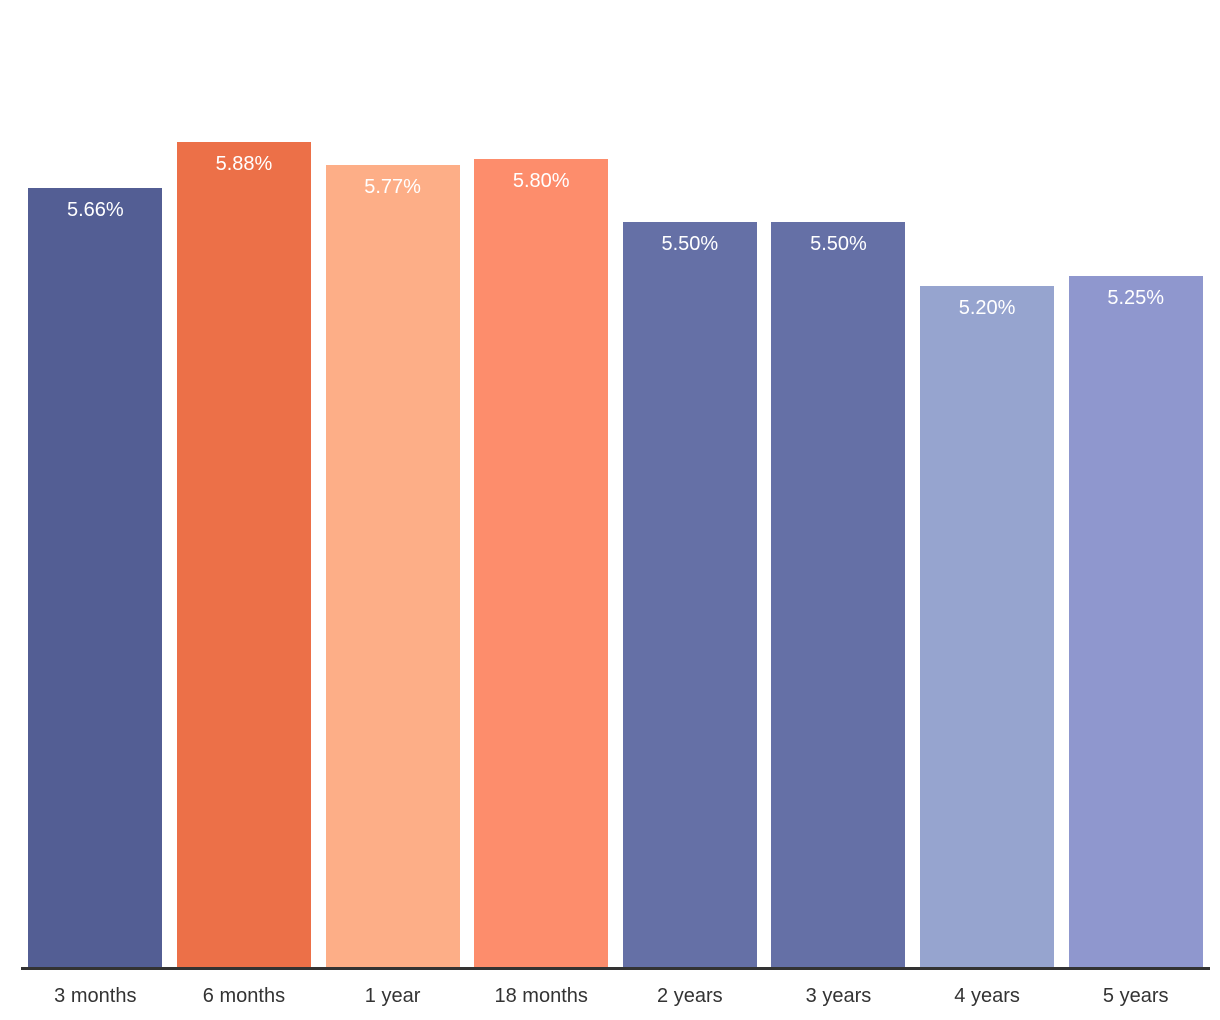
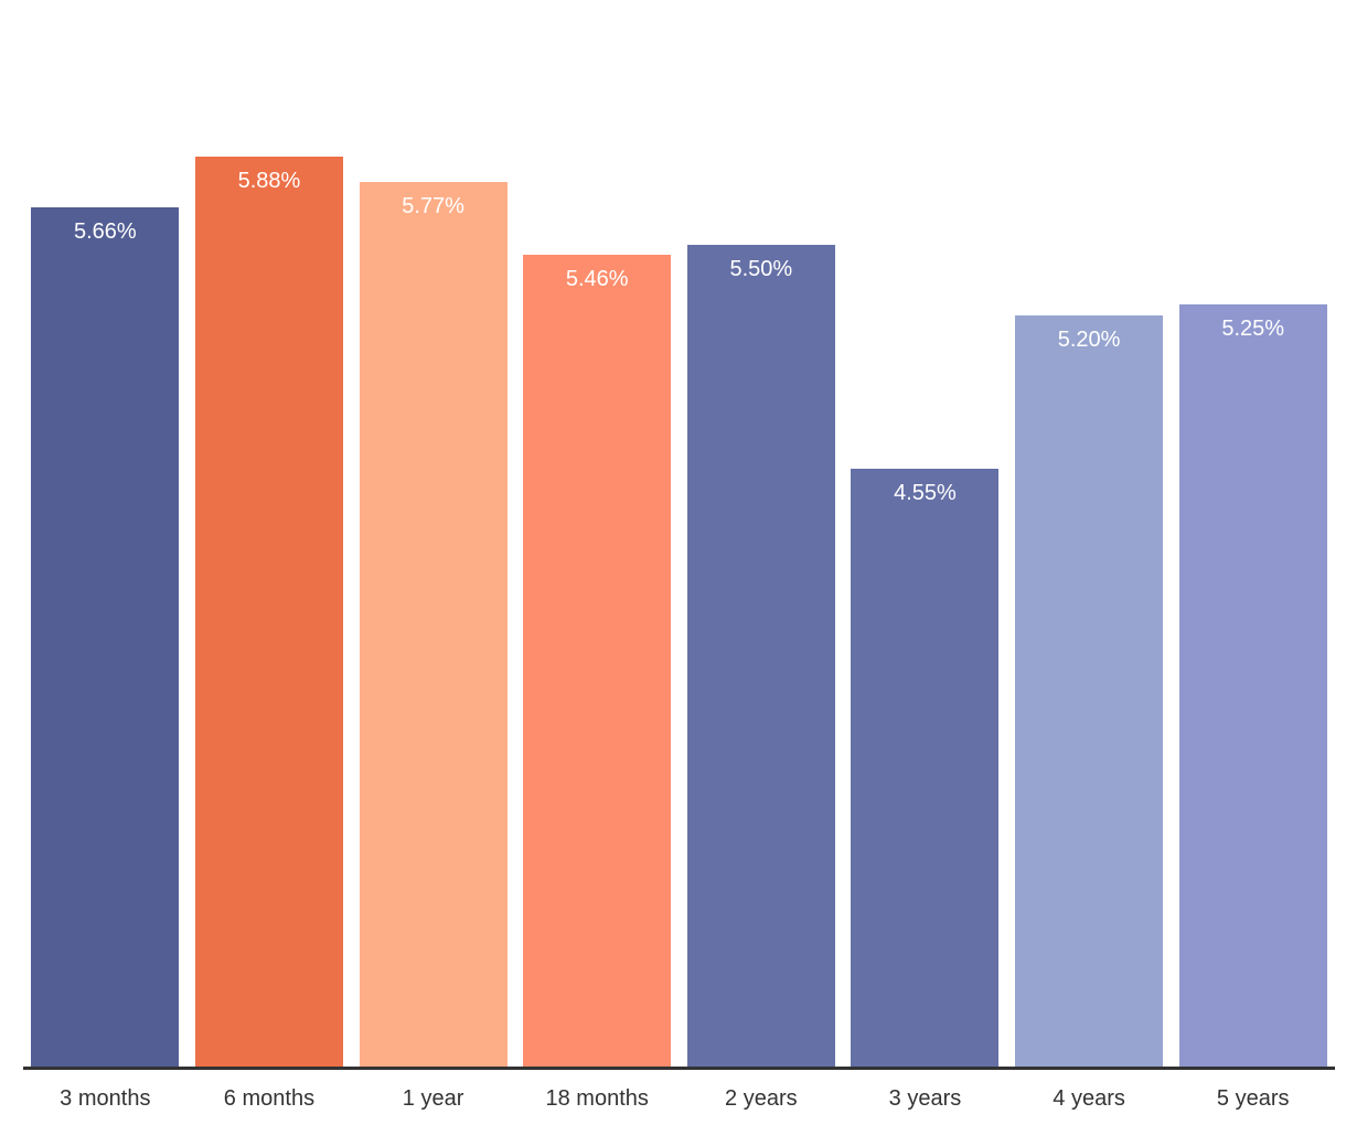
18 months: 5.80% -> 5.46%
3 years: 5.50% -> 4.55%
